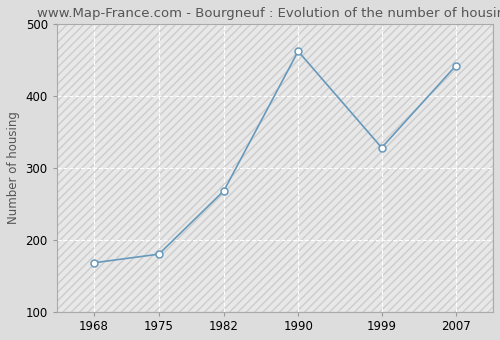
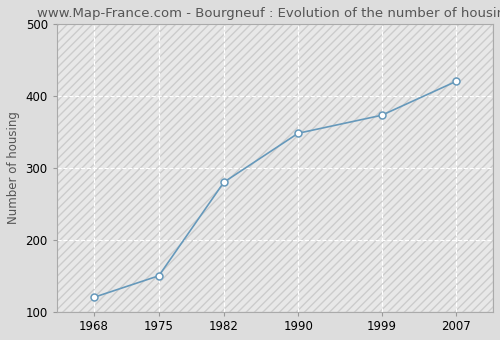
1968: 168 -> 120
1975: 180 -> 150
1982: 268 -> 280
1990: 462 -> 348
1999: 328 -> 373
2007: 442 -> 420
